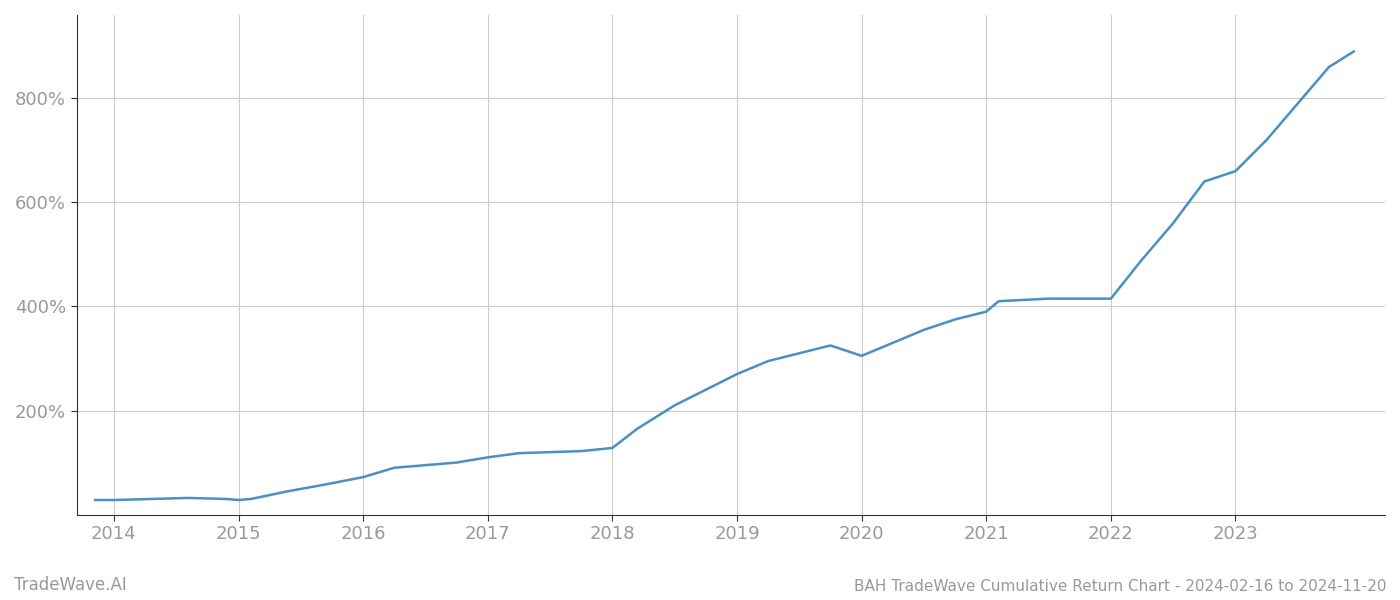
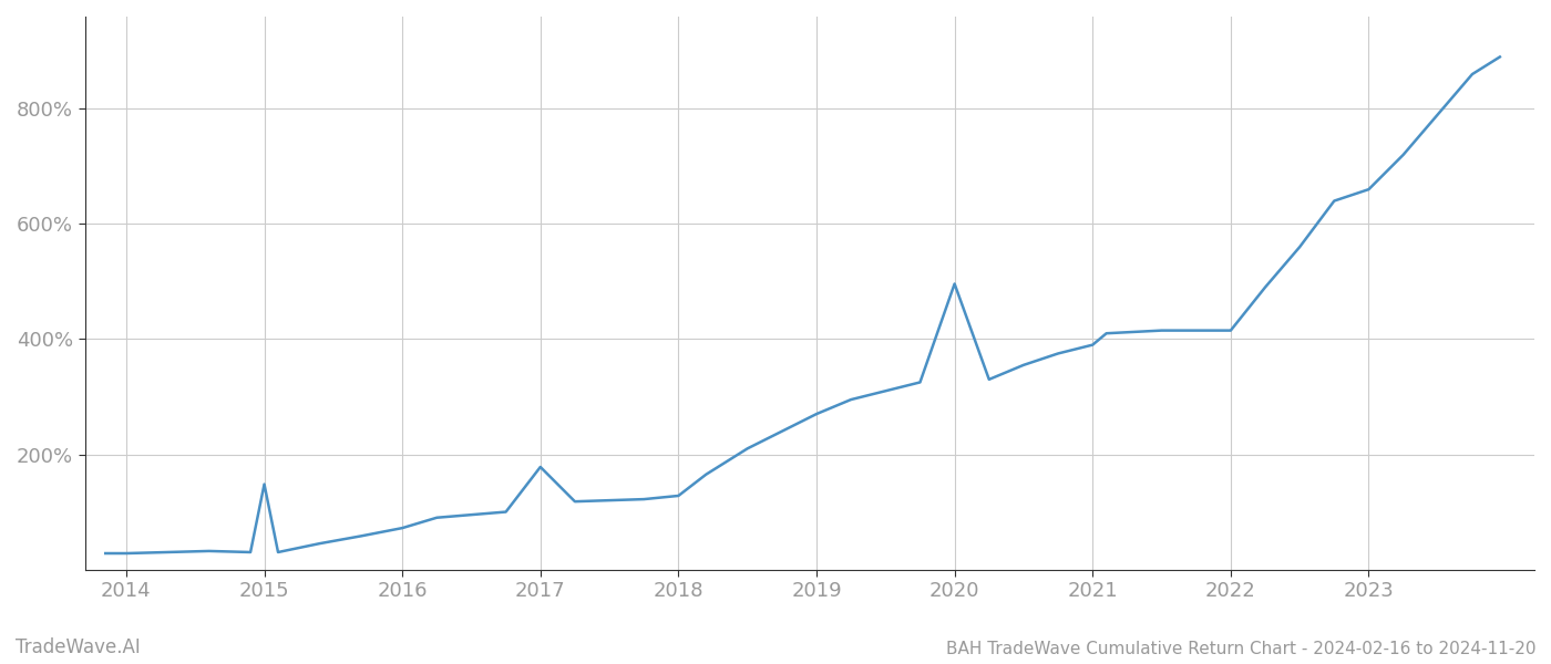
2015: 28% -> 148%
2017: 110% -> 178%
2020: 305% -> 496%
